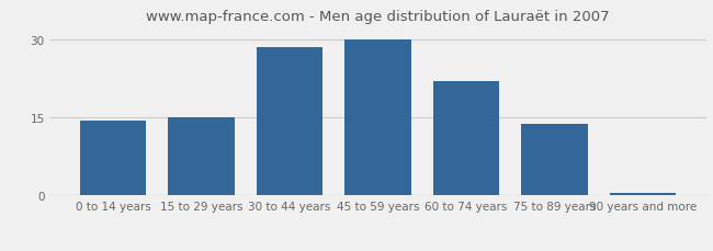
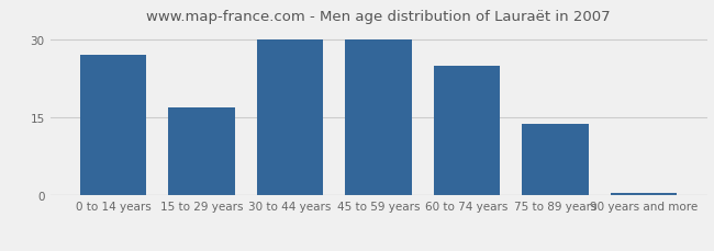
0 to 14 years: 14.5 -> 27.0
15 to 29 years: 15.0 -> 17.0
30 to 44 years: 28.5 -> 30.0
60 to 74 years: 22.0 -> 25.0
